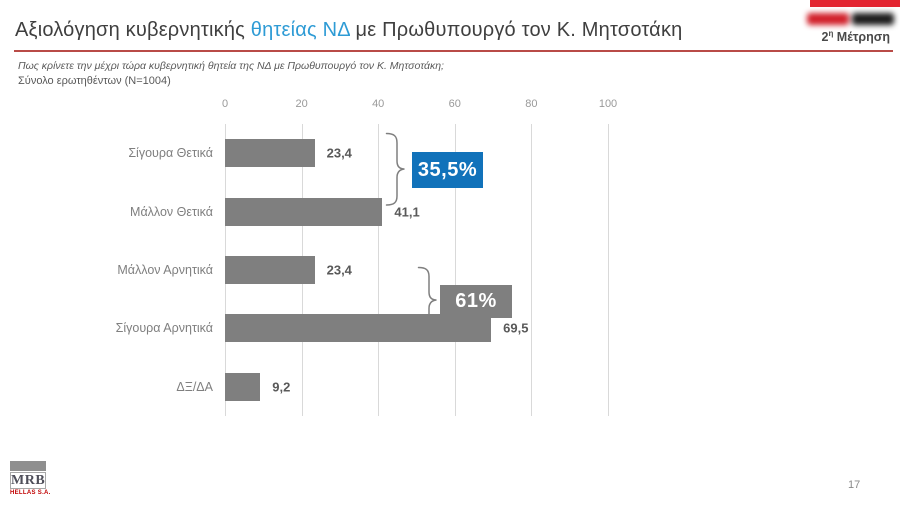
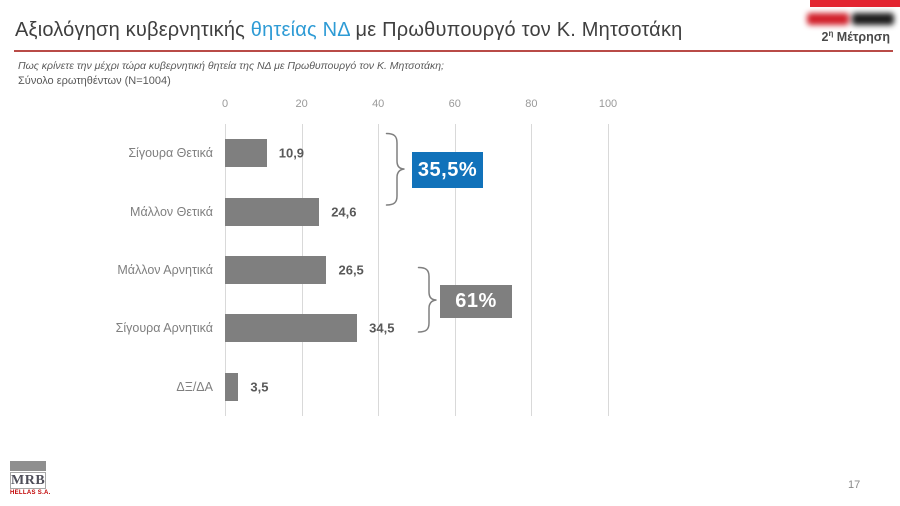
Σίγουρα Θετικά: 23,4 -> 10,9
Μάλλον Θετικά: 41,1 -> 24,6
Μάλλον Αρνητικά: 23,4 -> 26,5
Σίγουρα Αρνητικά: 69,5 -> 34,5
ΔΞ/ΔΑ: 9,2 -> 3,5
